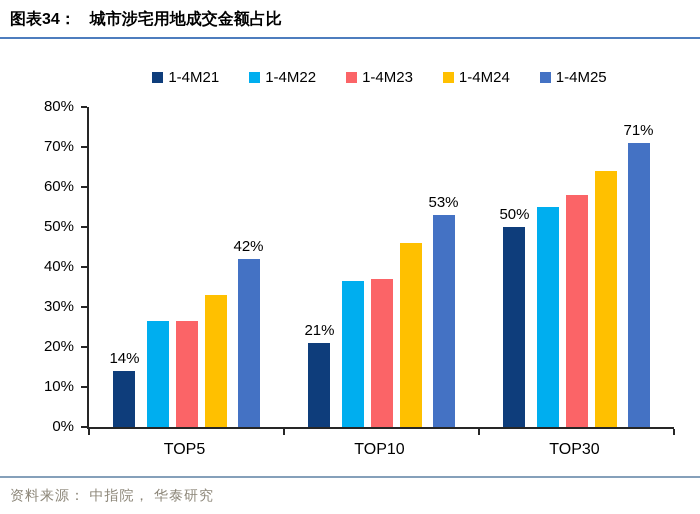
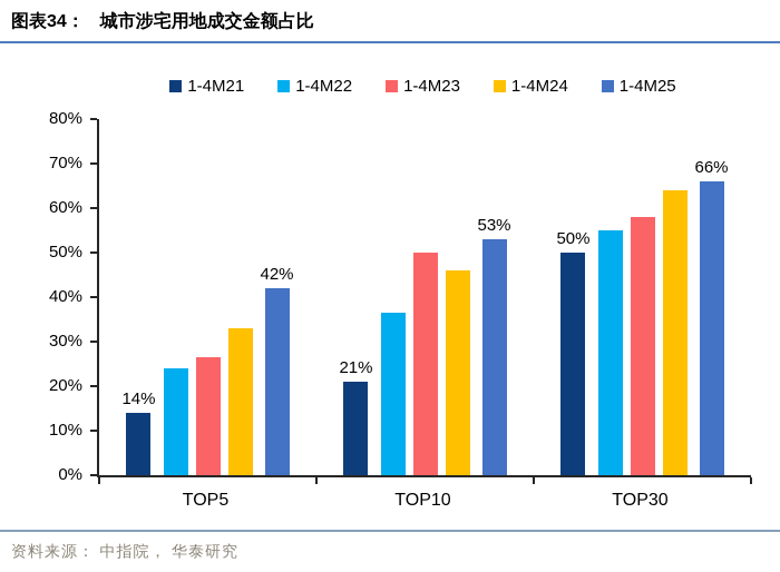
1-4M22/TOP5: 26% -> 24%
1-4M23/TOP10: 37% -> 50%
1-4M25/TOP30: 71% -> 66%
